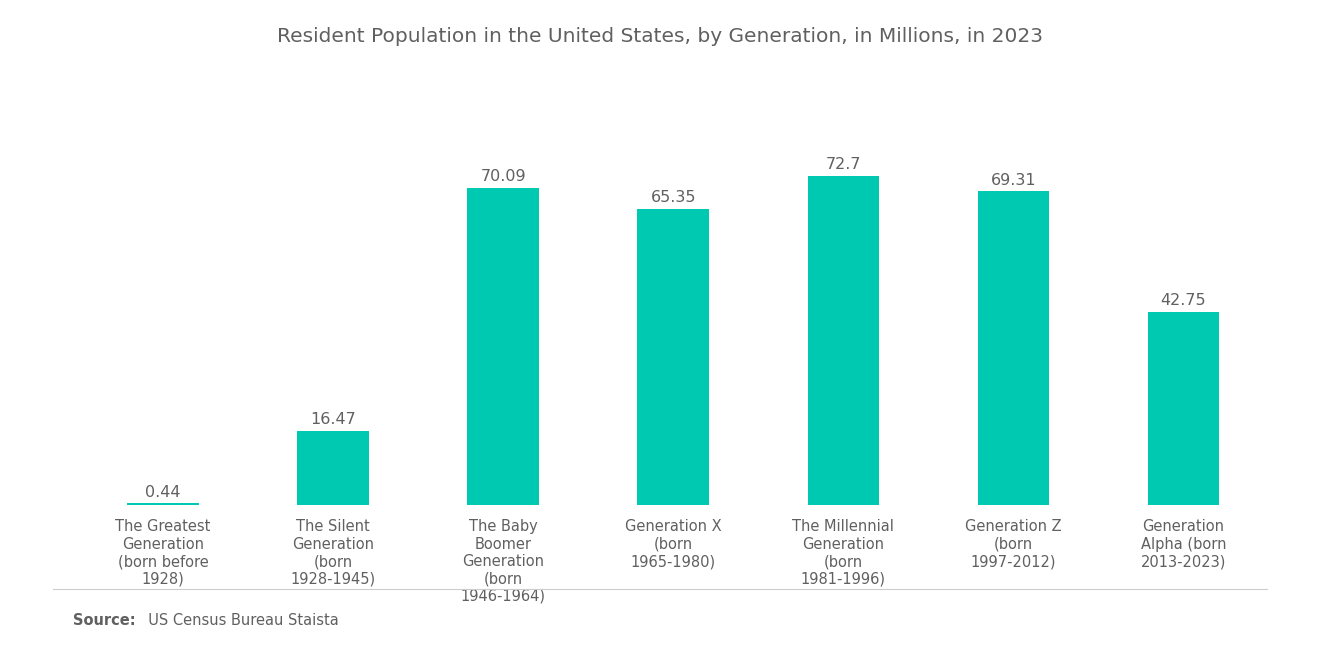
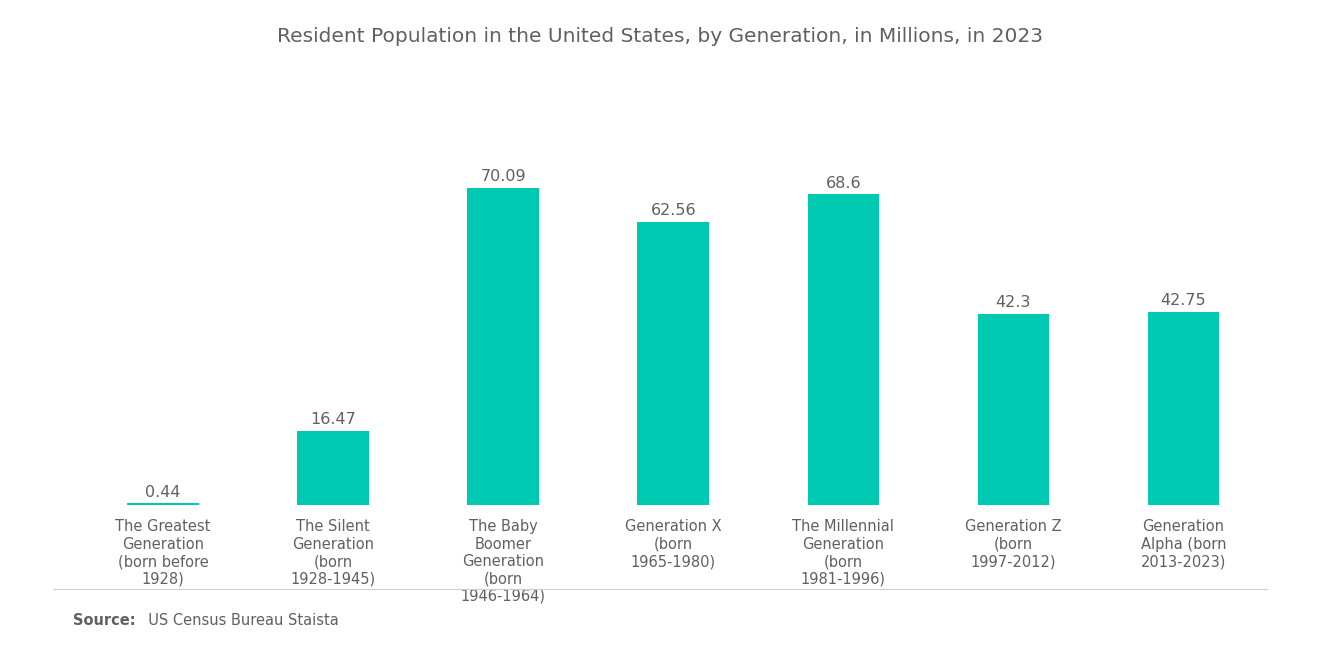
Generation X (born 1965-1980): 65.35 -> 62.56
The Millennial Generation (born 1981-1996): 72.7 -> 68.6
Generation Z (born 1997-2012): 69.31 -> 42.3
